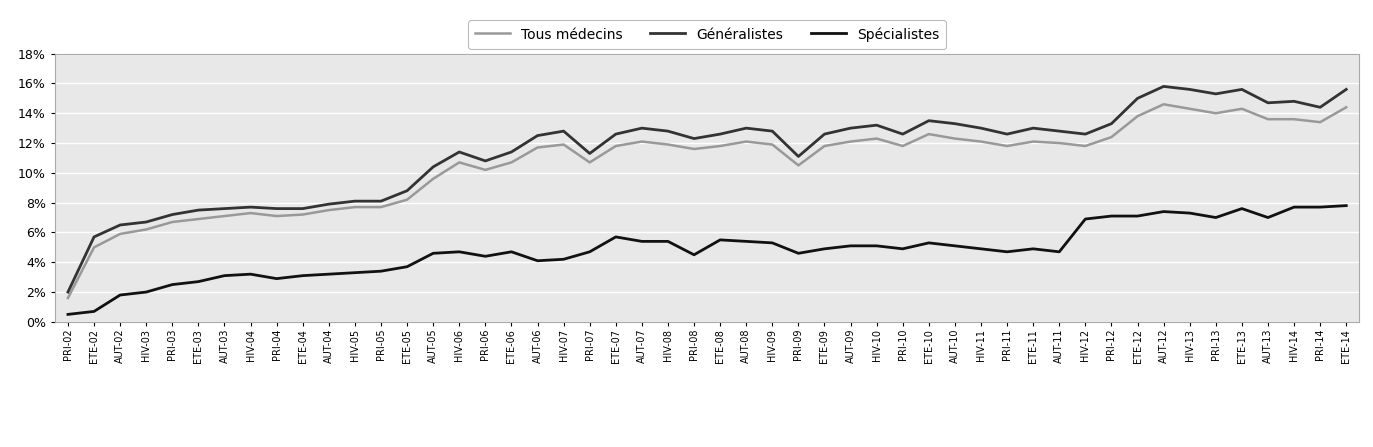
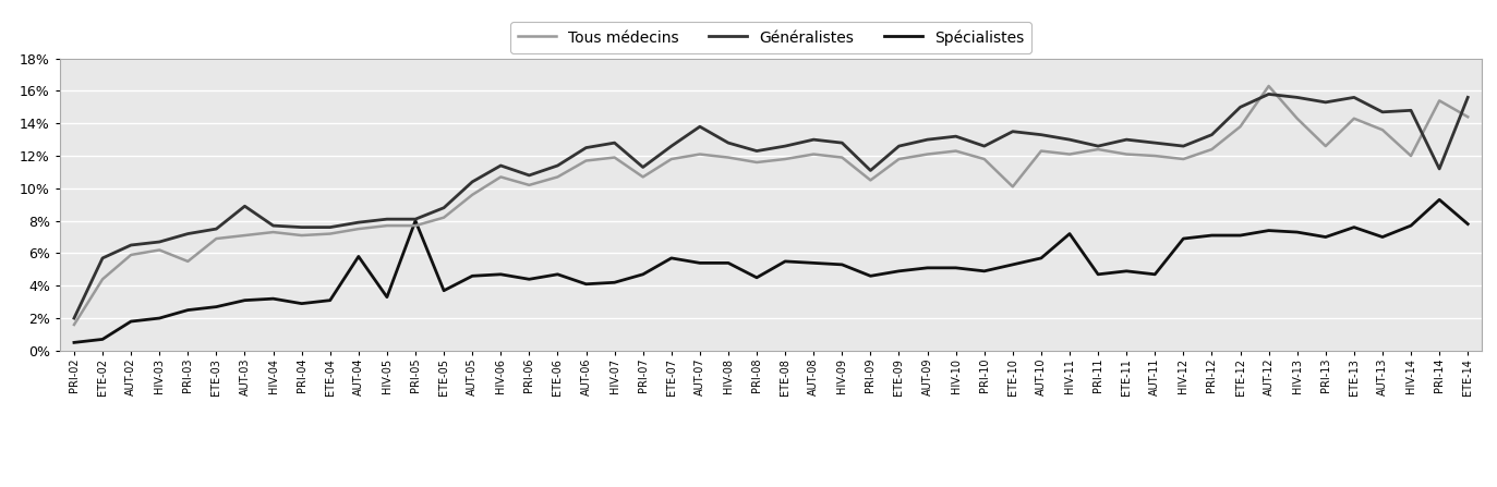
Tous médecins/ETE-02: 5.0% -> 4.4%
Tous médecins/PRI-03: 6.7% -> 5.5%
Généralistes/AUT-03: 7.6% -> 8.9%
Spécialistes/AUT-04: 3.2% -> 5.8%
Spécialistes/PRI-05: 3.4% -> 8.0%
Généralistes/AUT-07: 13.0% -> 13.8%
Tous médecins/ETE-10: 12.6% -> 10.1%
Spécialistes/AUT-10: 5.1% -> 5.7%
Spécialistes/HIV-11: 4.9% -> 7.2%
Tous médecins/PRI-11: 11.8% -> 12.4%
Tous médecins/AUT-12: 14.6% -> 16.3%
Tous médecins/PRI-13: 14.0% -> 12.6%
Tous médecins/HIV-14: 13.6% -> 12.0%
Tous médecins/PRI-14: 13.4% -> 15.4%
Généralistes/PRI-14: 14.4% -> 11.2%
Spécialistes/PRI-14: 7.7% -> 9.3%
